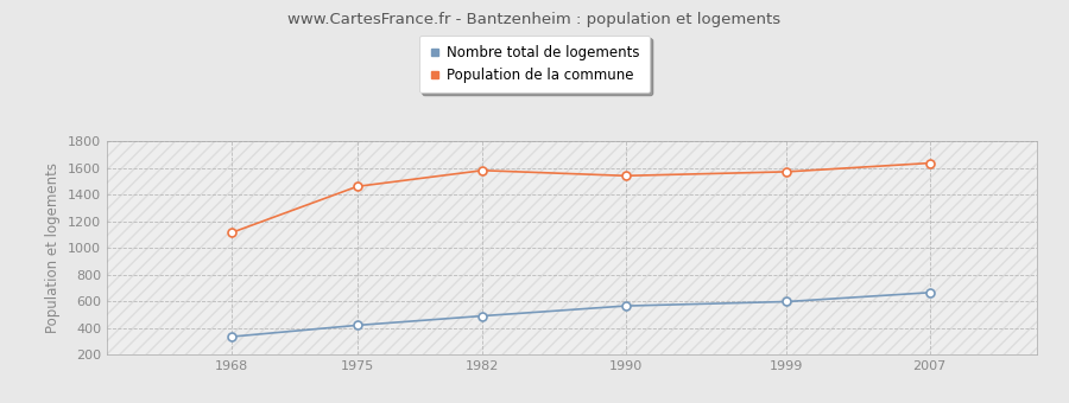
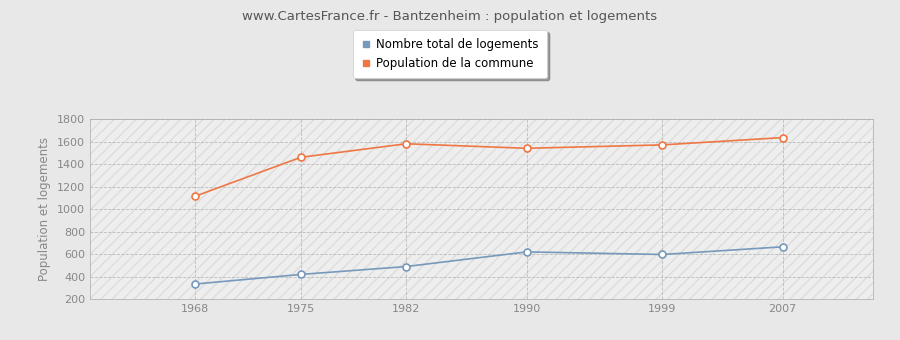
Nombre total de logements/1990: 560 -> 620
